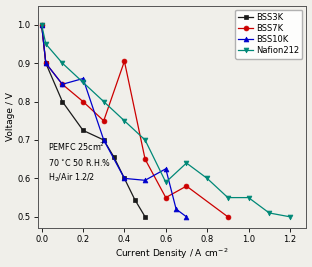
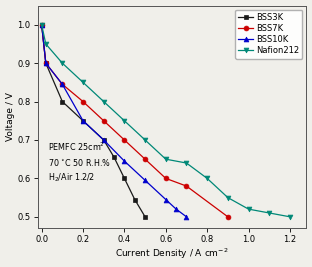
BSS3K/0.2: 0.725 -> 0.750
BSS10K/0.2: 0.860 -> 0.750
BSS7K/0.4: 0.905 -> 0.700
BSS10K/0.4: 0.600 -> 0.645
BSS7K/0.6: 0.550 -> 0.600
BSS10K/0.6: 0.625 -> 0.545
Nafion212/0.6: 0.59 -> 0.65
Nafion212/1.0: 0.55 -> 0.52
